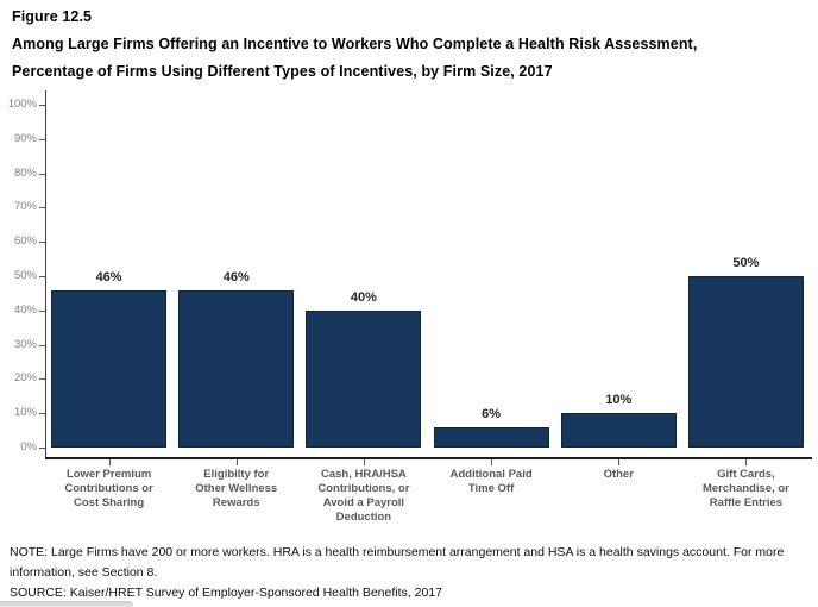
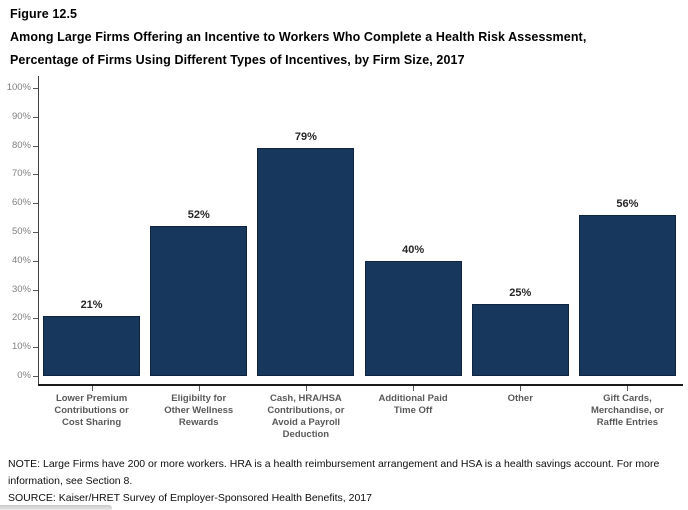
Lower Premium Contributions or Cost Sharing: 46% -> 21%
Eligibilty for Other Wellness Rewards: 46% -> 52%
Cash, HRA/HSA Contributions, or Avoid a Payroll Deduction: 40% -> 79%
Additional Paid Time Off: 6% -> 40%
Other: 10% -> 25%
Gift Cards, Merchandise, or Raffle Entries: 50% -> 56%
